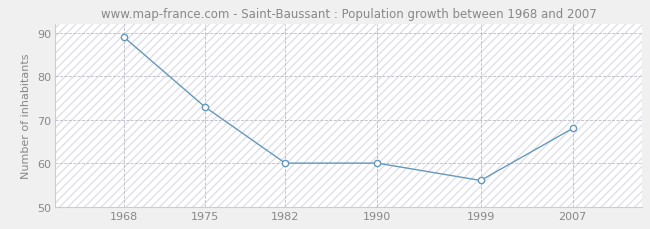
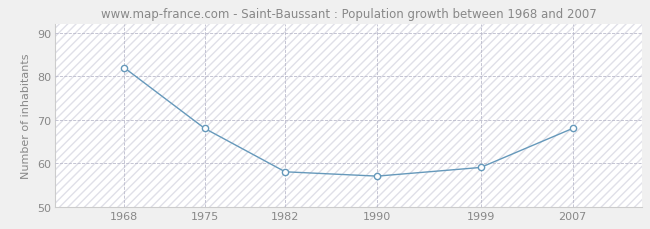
1968: 89 -> 82
1975: 73 -> 68
1982: 60 -> 58
1990: 60 -> 57
1999: 56 -> 59
